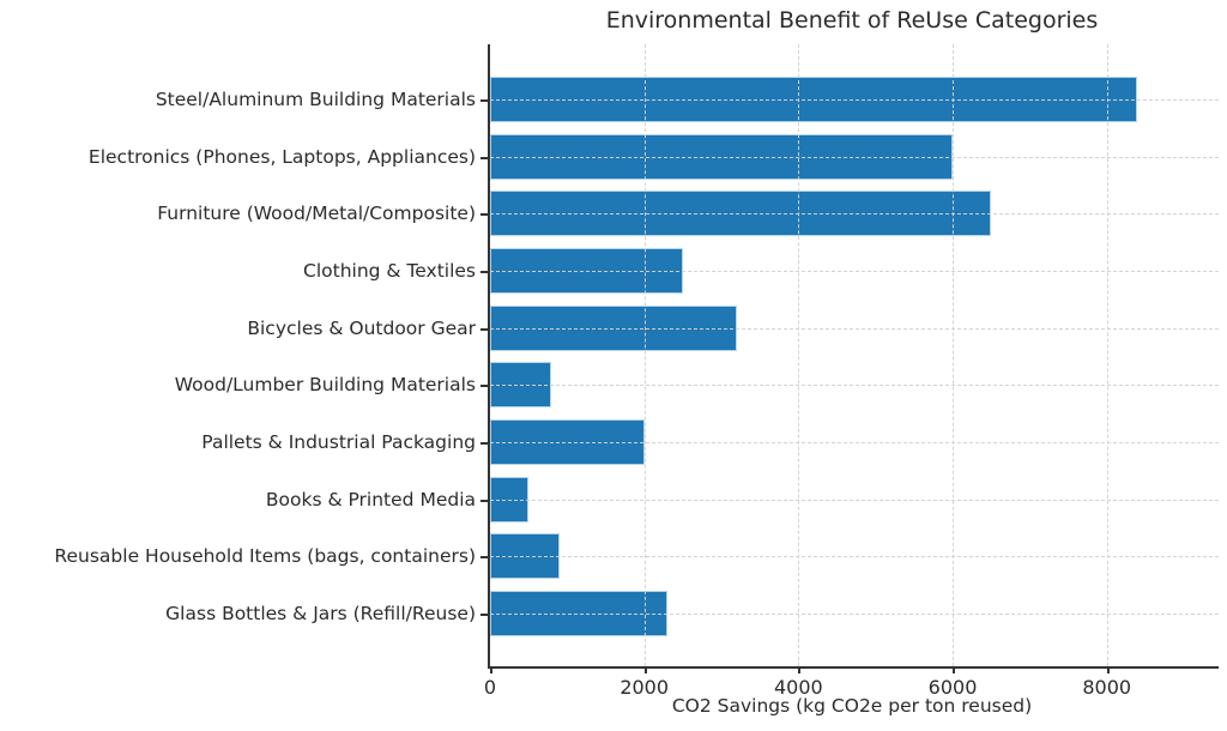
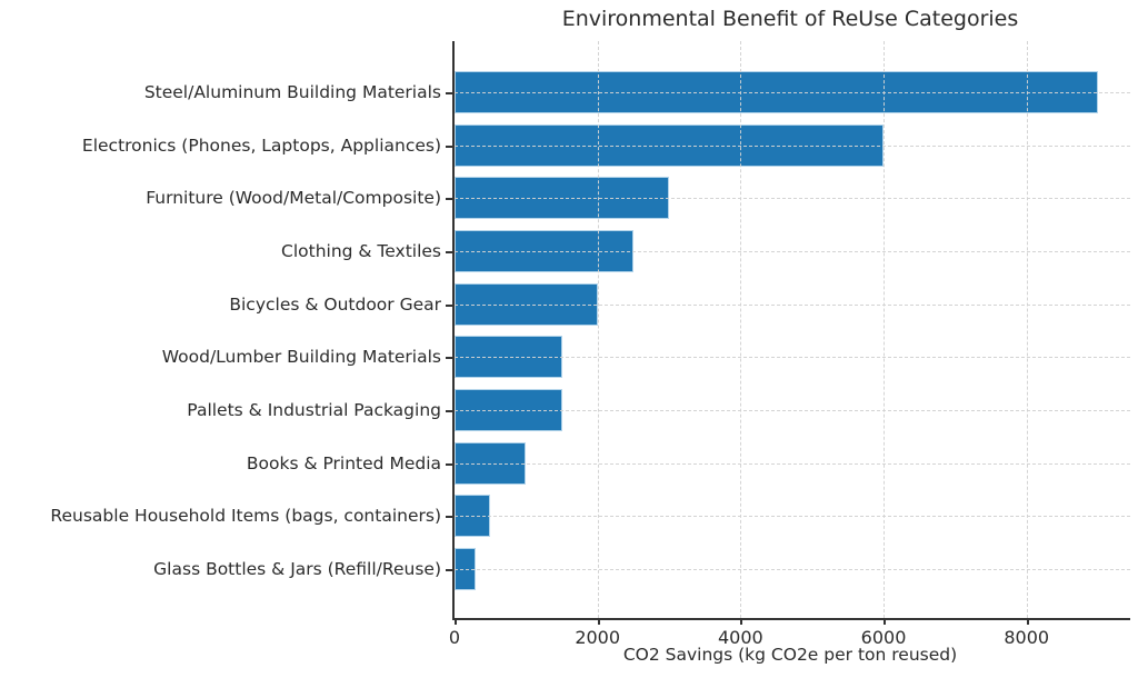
Steel/Aluminum Building Materials: 8400 -> 9000
Furniture (Wood/Metal/Composite): 6500 -> 3000
Bicycles & Outdoor Gear: 3200 -> 2000
Wood/Lumber Building Materials: 800 -> 1500
Pallets & Industrial Packaging: 2000 -> 1500
Books & Printed Media: 500 -> 1000
Reusable Household Items (bags, containers): 900 -> 500
Glass Bottles & Jars (Refill/Reuse): 2300 -> 300
